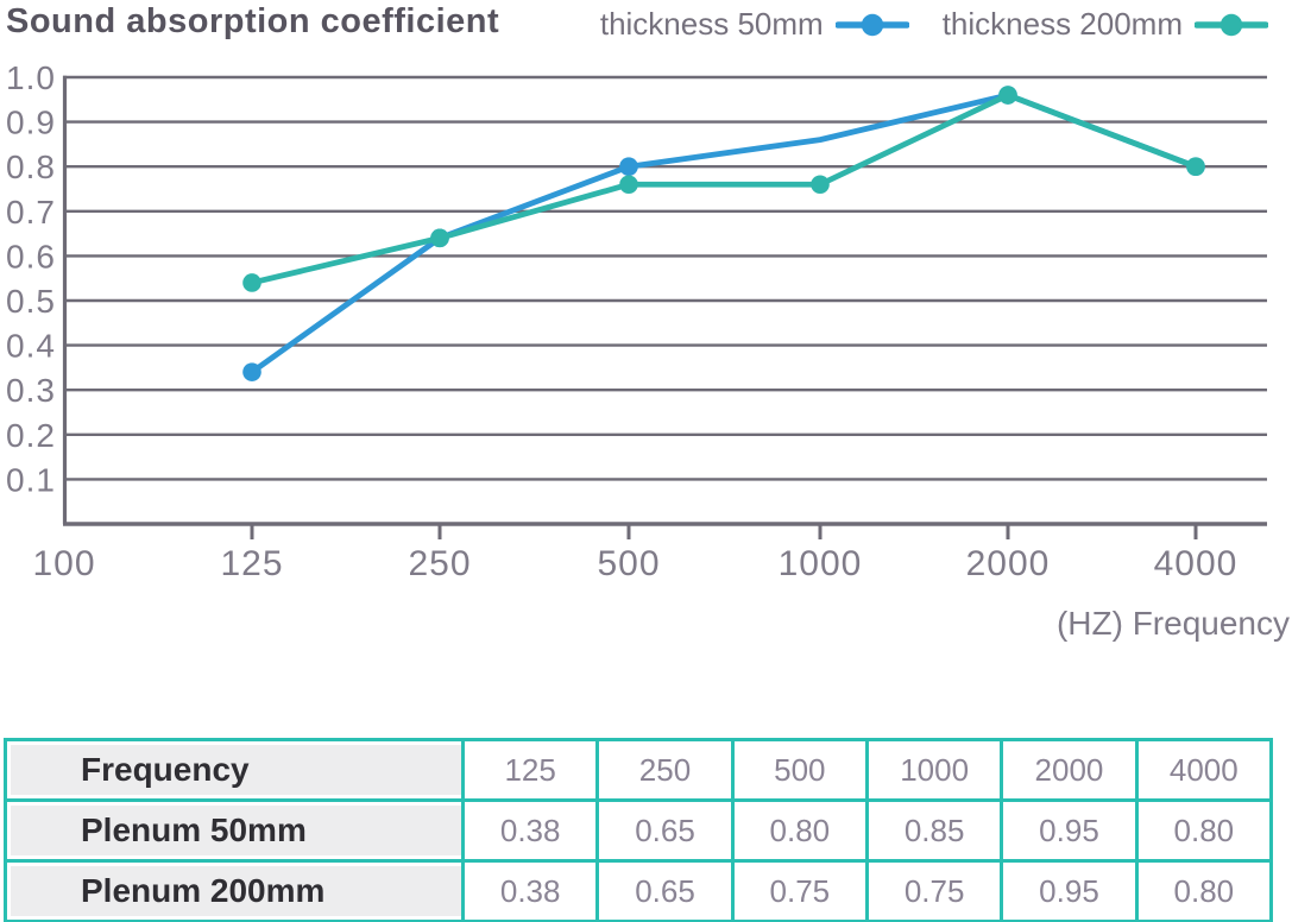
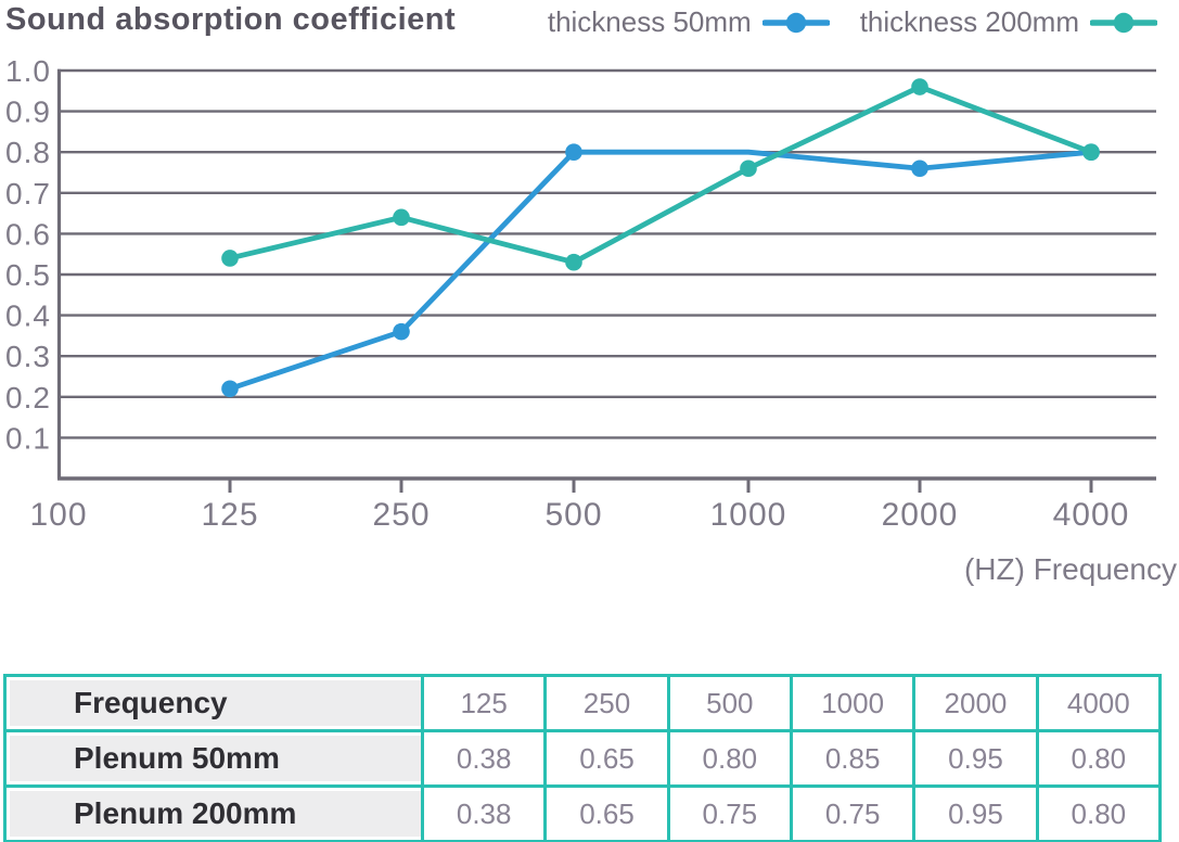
thickness 50mm/125: 0.34 -> 0.22
thickness 50mm/250: 0.64 -> 0.36
thickness 200mm/500: 0.76 -> 0.53
thickness 50mm/1000: 0.86 -> 0.80
thickness 50mm/2000: 0.96 -> 0.76
